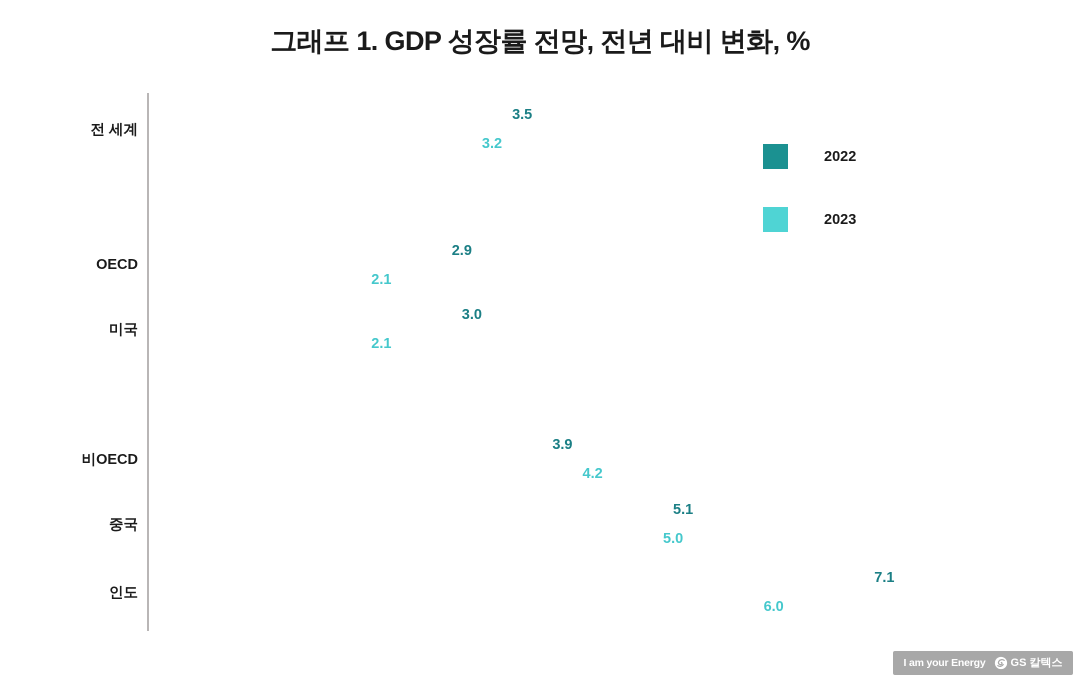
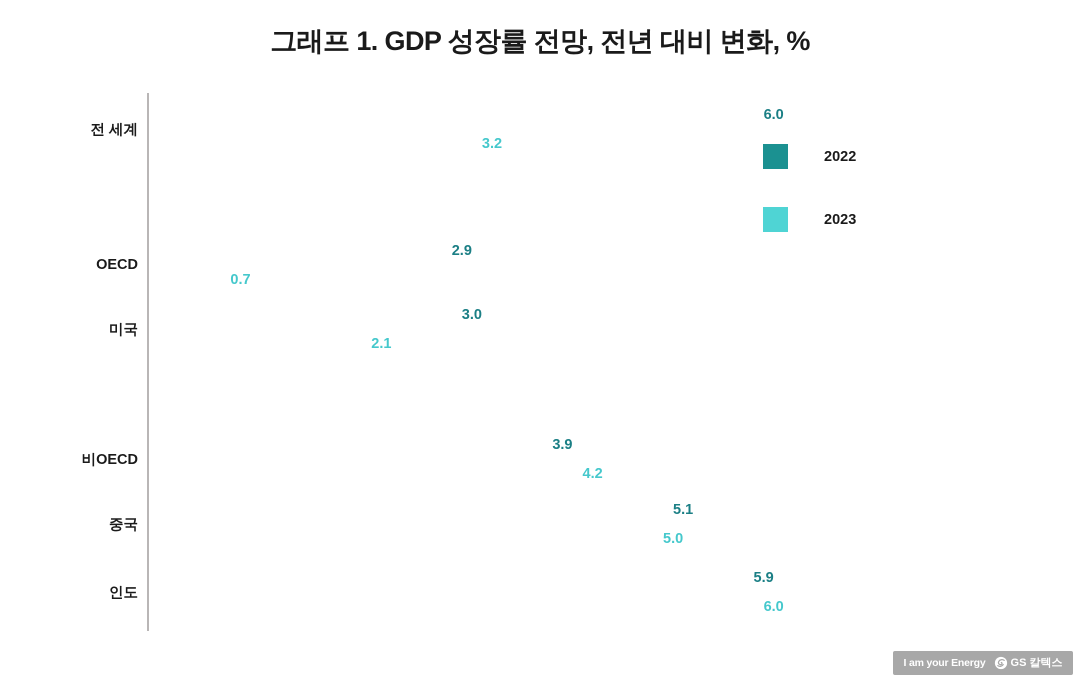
2022/전 세계: 3.5 -> 6.0
2023/OECD: 2.1 -> 0.7
2022/인도: 7.1 -> 5.9
